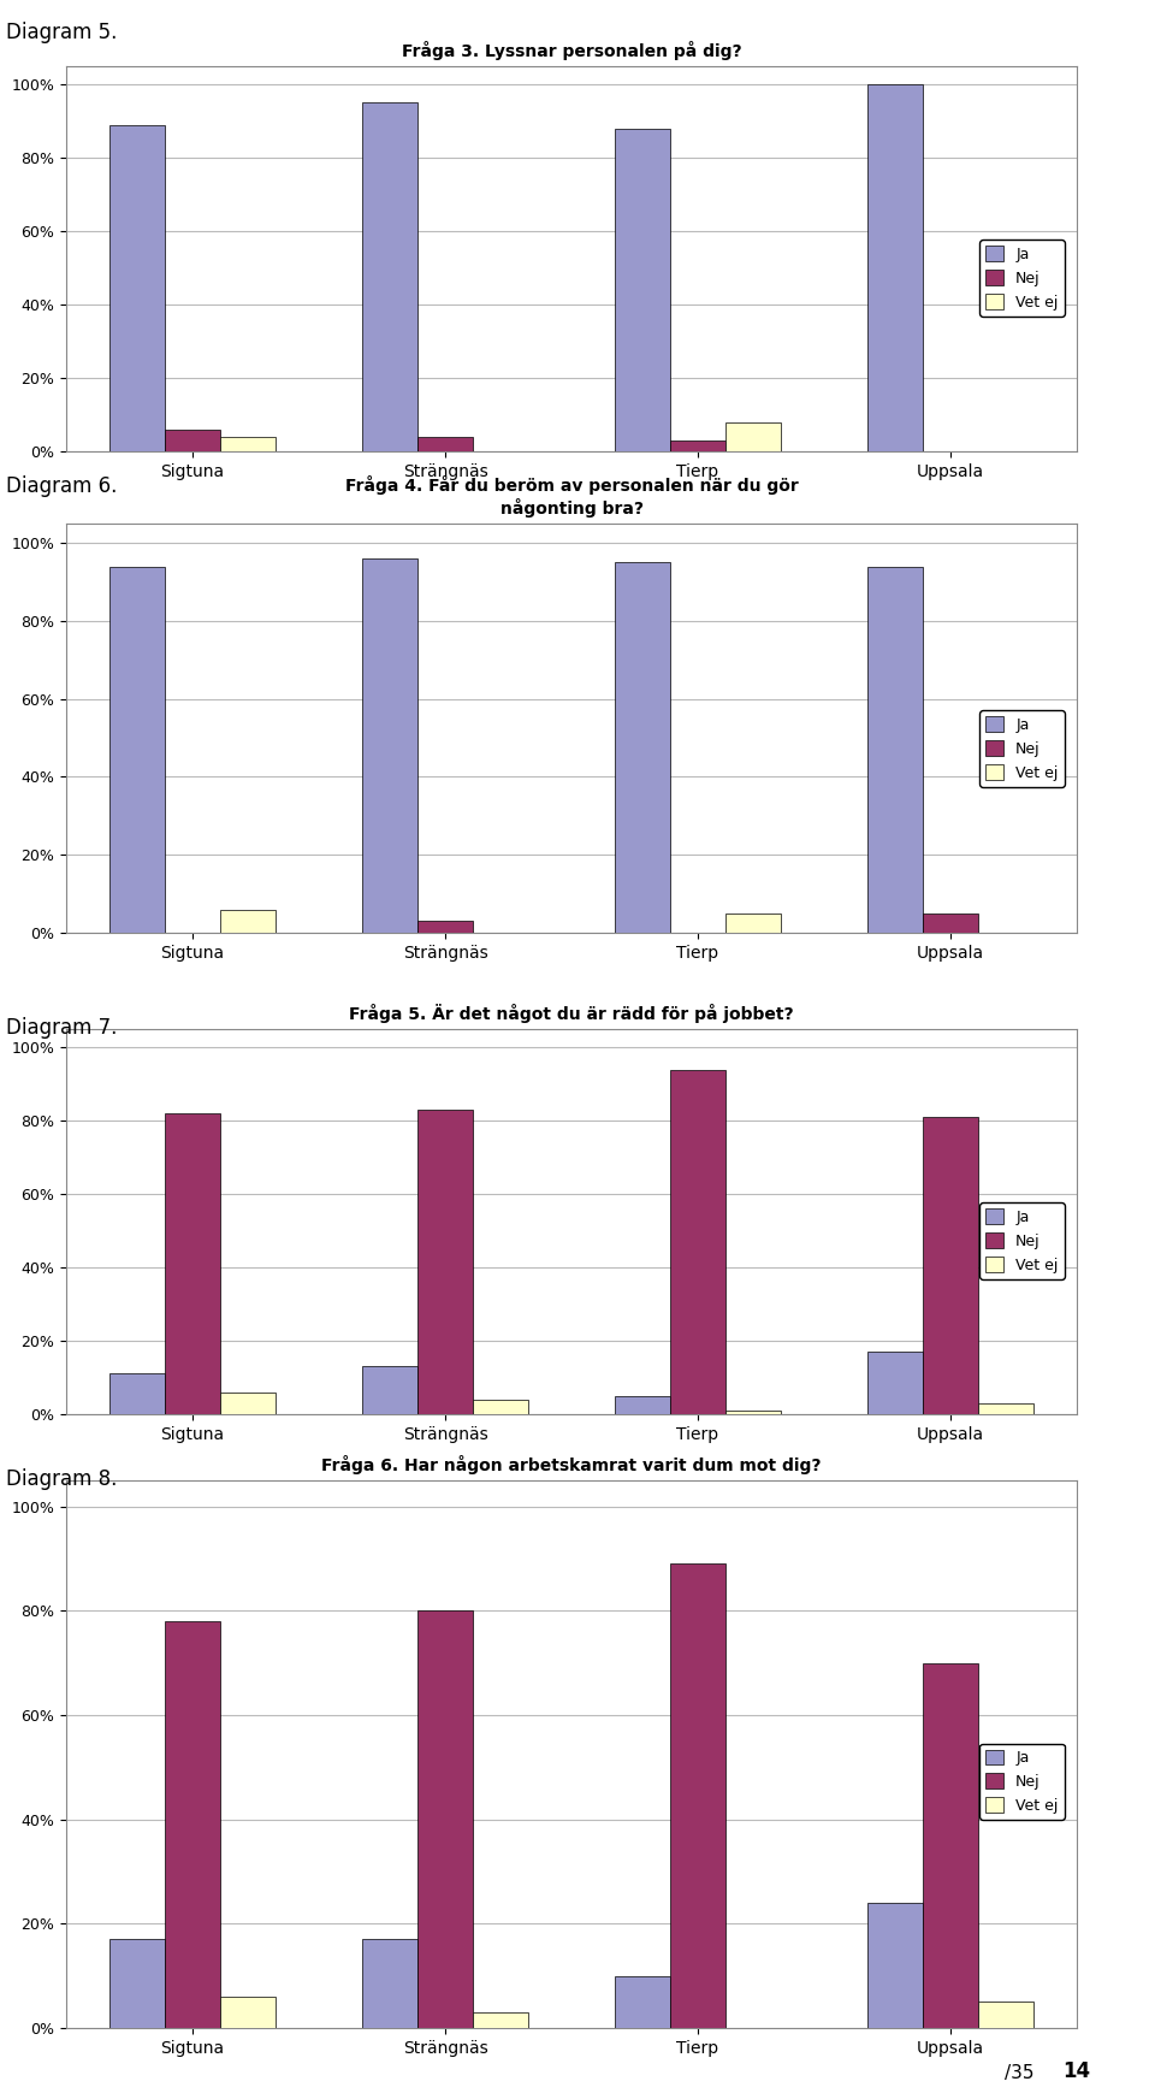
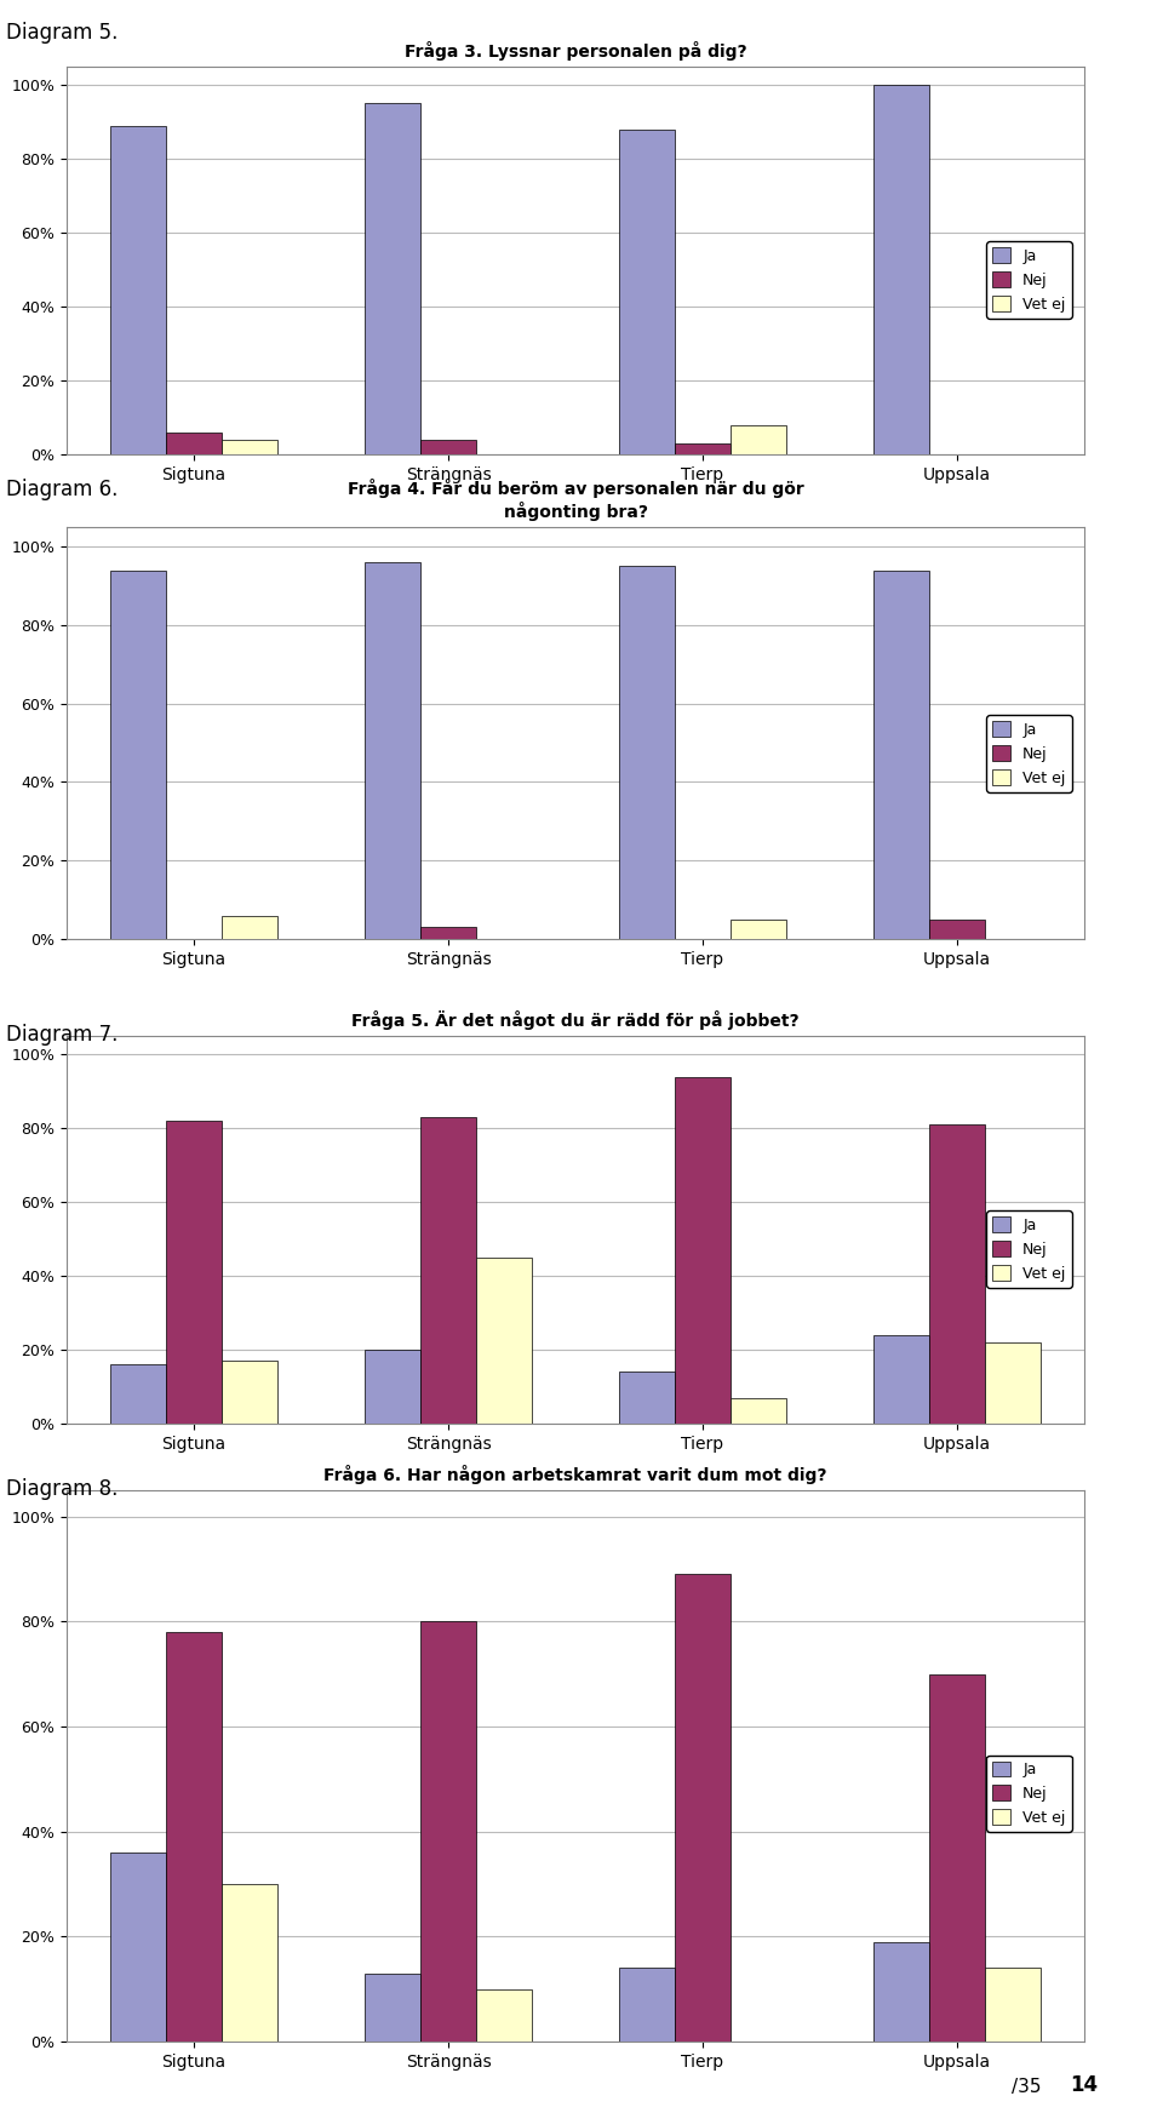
Fråga 5. Är det något du är rädd för på jobbet?/Ja/Sigtuna: 11% -> 16%
Fråga 5. Är det något du är rädd för på jobbet?/Vet ej/Sigtuna: 6% -> 17%
Fråga 5. Är det något du är rädd för på jobbet?/Ja/Strängnäs: 13% -> 20%
Fråga 5. Är det något du är rädd för på jobbet?/Vet ej/Strängnäs: 4% -> 45%
Fråga 5. Är det något du är rädd för på jobbet?/Ja/Tierp: 5% -> 14%
Fråga 5. Är det något du är rädd för på jobbet?/Vet ej/Tierp: 1% -> 7%
Fråga 5. Är det något du är rädd för på jobbet?/Ja/Uppsala: 17% -> 24%
Fråga 5. Är det något du är rädd för på jobbet?/Vet ej/Uppsala: 3% -> 22%
Fråga 6. Har någon arbetskamrat varit dum mot dig?/Ja/Sigtuna: 17% -> 36%
Fråga 6. Har någon arbetskamrat varit dum mot dig?/Vet ej/Sigtuna: 6% -> 30%
Fråga 6. Har någon arbetskamrat varit dum mot dig?/Ja/Strängnäs: 17% -> 13%
Fråga 6. Har någon arbetskamrat varit dum mot dig?/Vet ej/Strängnäs: 3% -> 10%
Fråga 6. Har någon arbetskamrat varit dum mot dig?/Ja/Tierp: 10% -> 14%
Fråga 6. Har någon arbetskamrat varit dum mot dig?/Ja/Uppsala: 24% -> 19%
Fråga 6. Har någon arbetskamrat varit dum mot dig?/Vet ej/Uppsala: 5% -> 14%
